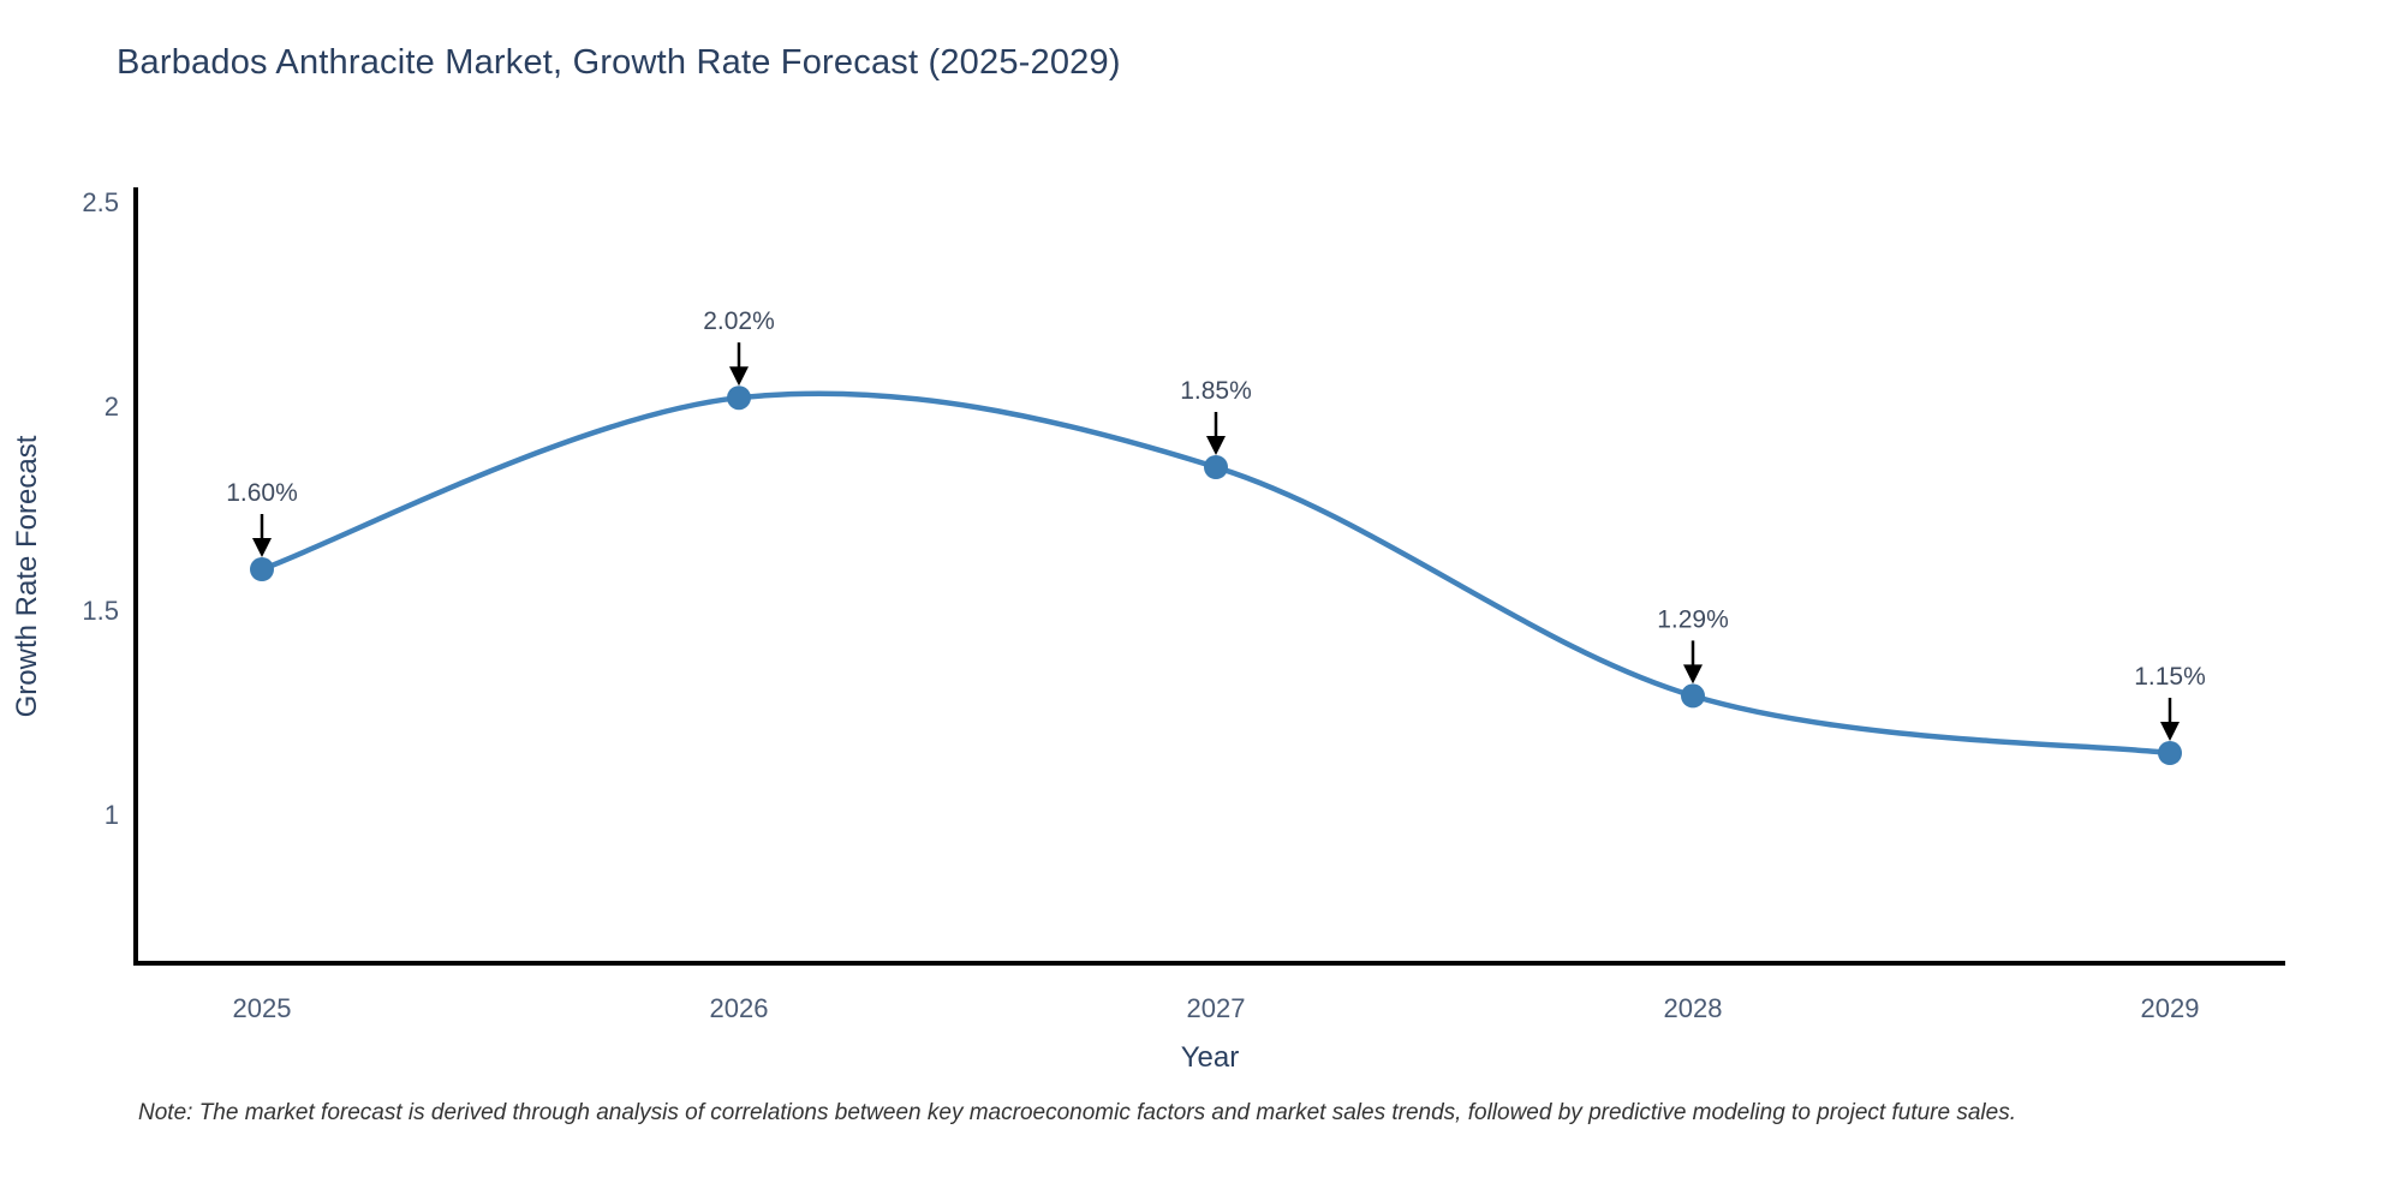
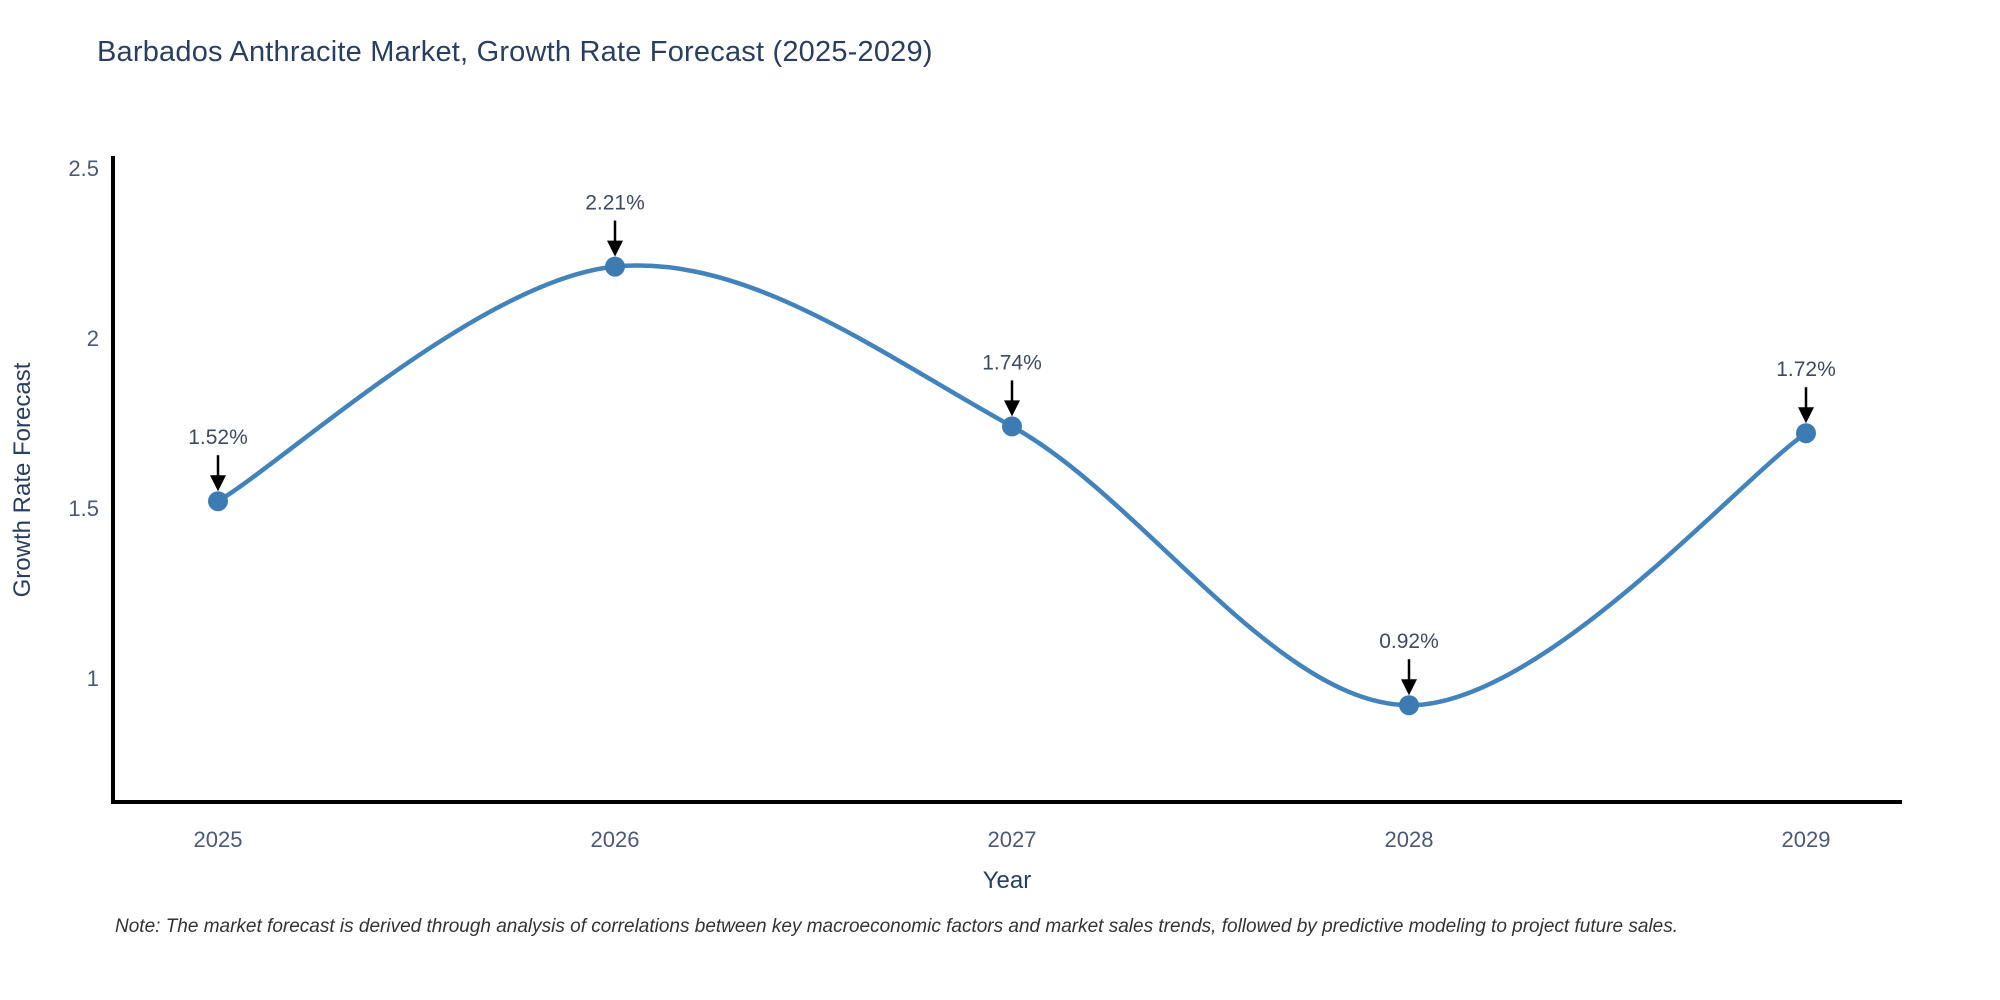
2025: 1.60% -> 1.52%
2026: 2.02% -> 2.21%
2027: 1.85% -> 1.74%
2028: 1.29% -> 0.92%
2029: 1.15% -> 1.72%
